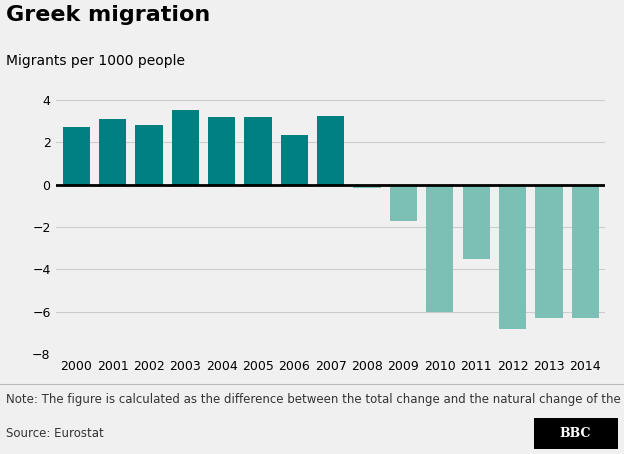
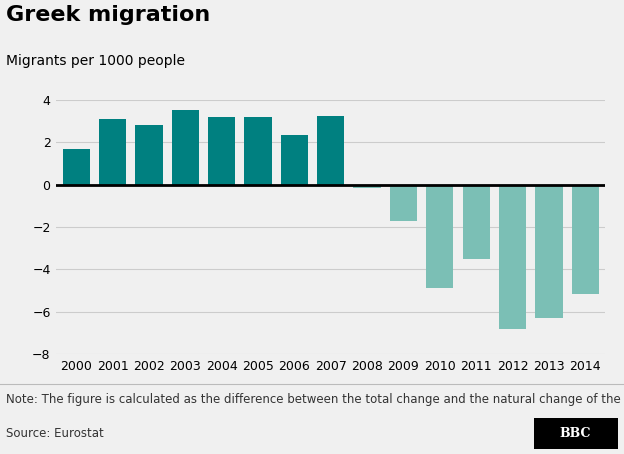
2000: 2.70 -> 1.70
2010: -6.00 -> -4.90
2014: -6.30 -> -5.15
